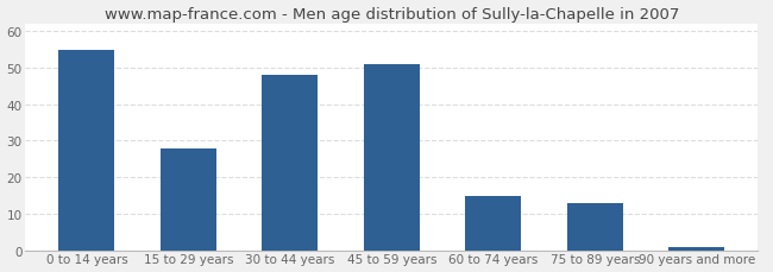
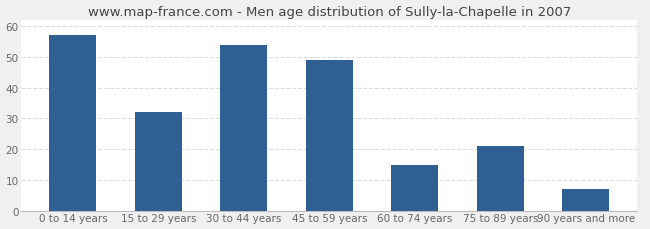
0 to 14 years: 55 -> 57
15 to 29 years: 28 -> 32
30 to 44 years: 48 -> 54
45 to 59 years: 51 -> 49
75 to 89 years: 13 -> 21
90 years and more: 1 -> 7
